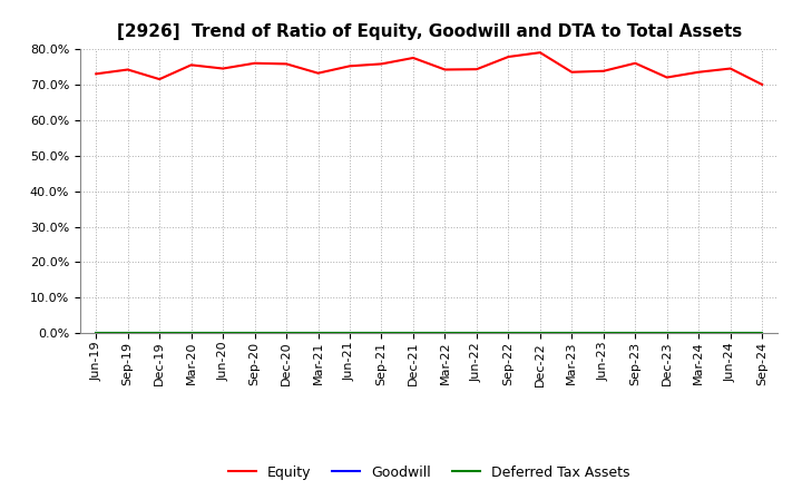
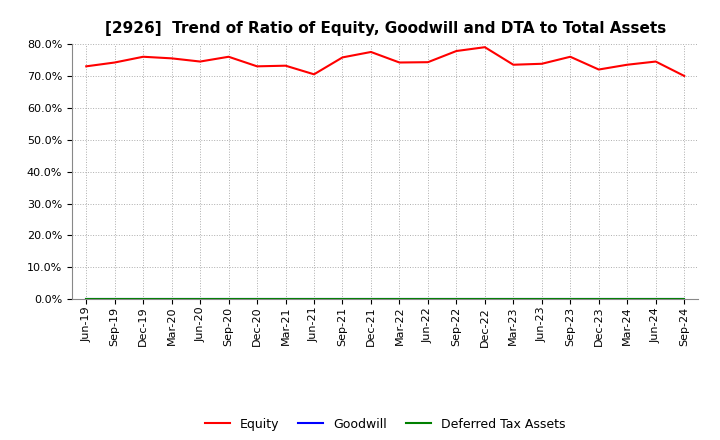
Equity/Dec-19: 71.5% -> 76.0%
Equity/Dec-20: 75.8% -> 73.0%
Equity/Jun-21: 75.2% -> 70.5%
